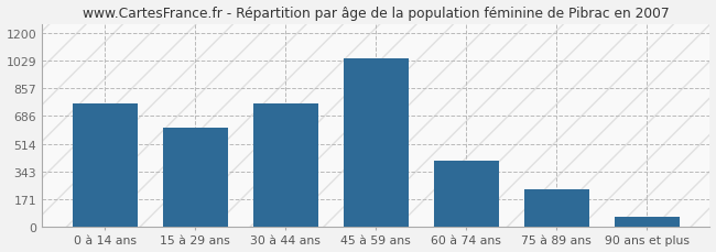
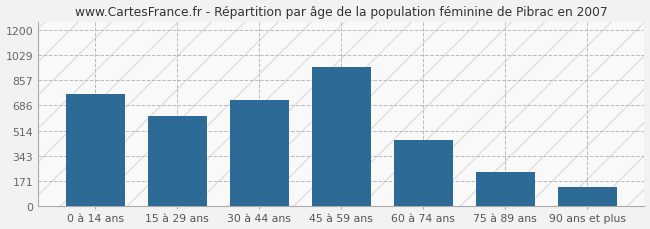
30 à 44 ans: 760 -> 720
45 à 59 ans: 1050 -> 950
60 à 74 ans: 410 -> 450
90 ans et plus: 60 -> 130
